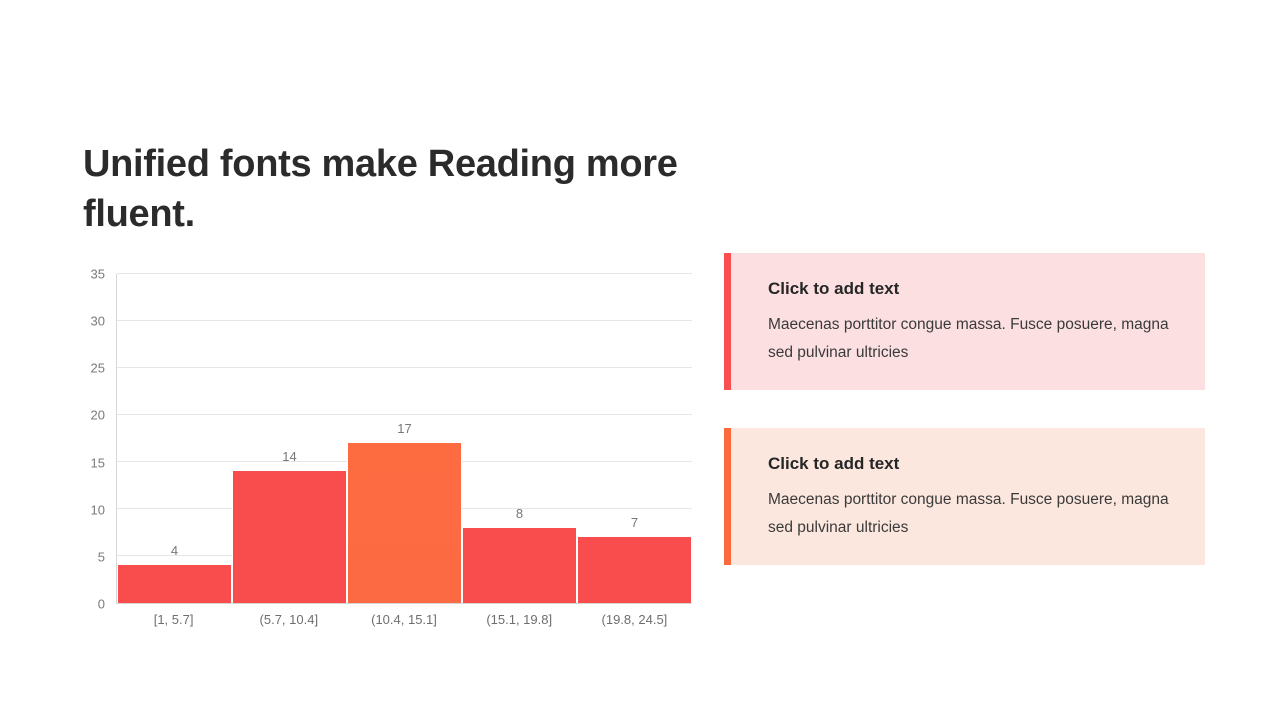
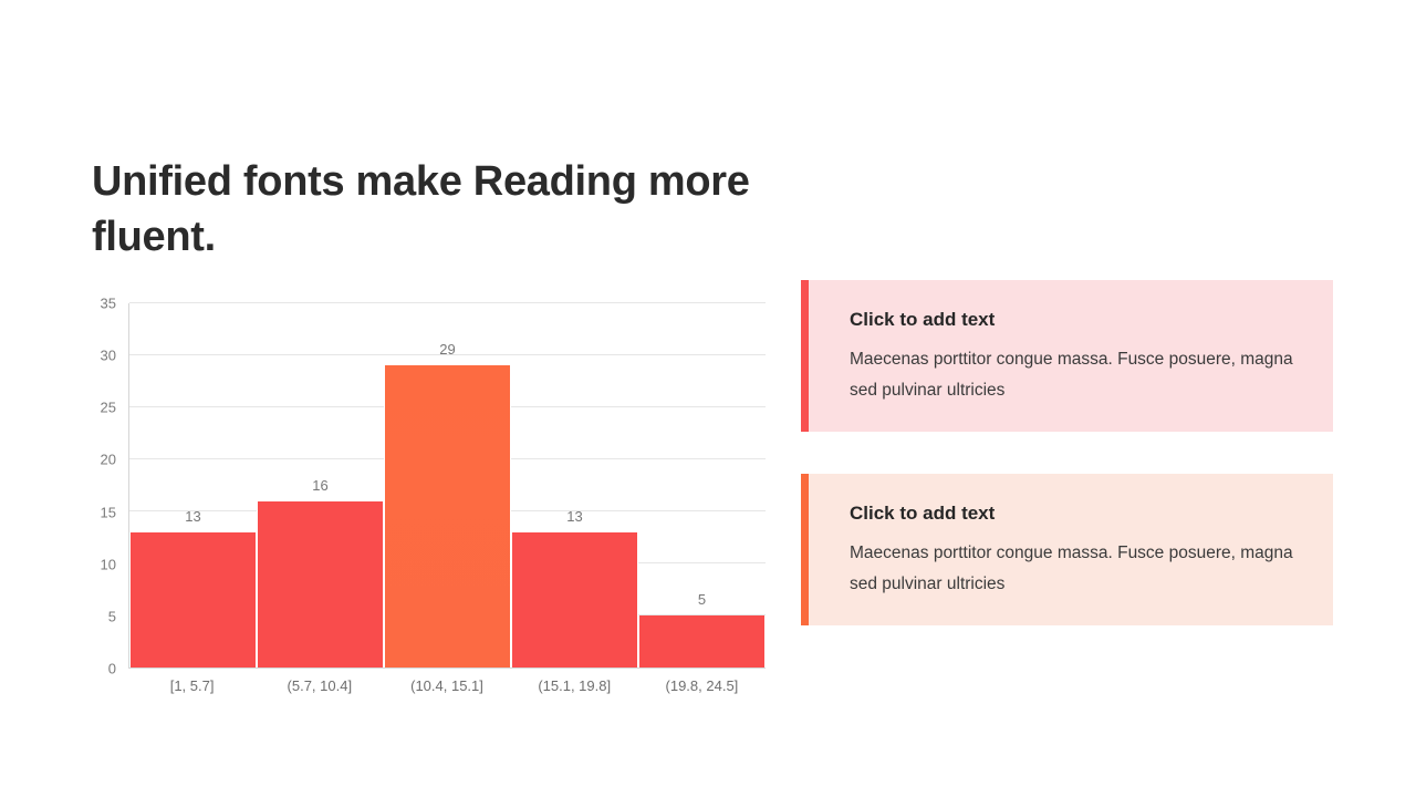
[1, 5.7]: 4 -> 13
(5.7, 10.4]: 14 -> 16
(10.4, 15.1]: 17 -> 29
(15.1, 19.8]: 8 -> 13
(19.8, 24.5]: 7 -> 5
